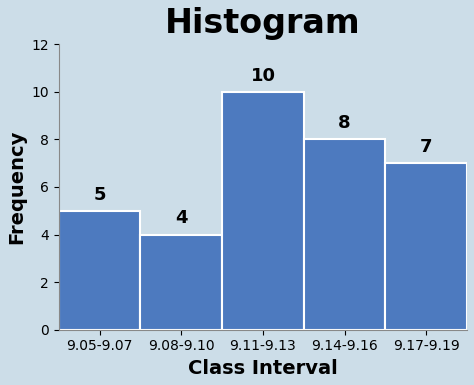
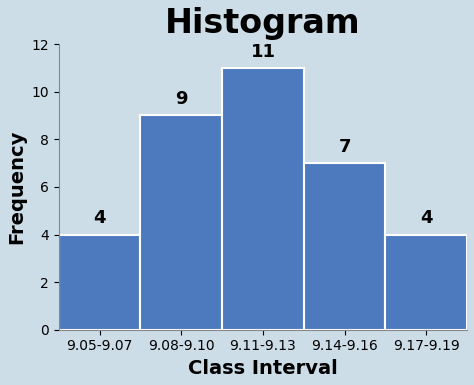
9.05-9.07: 5 -> 4
9.08-9.10: 4 -> 9
9.11-9.13: 10 -> 11
9.14-9.16: 8 -> 7
9.17-9.19: 7 -> 4
